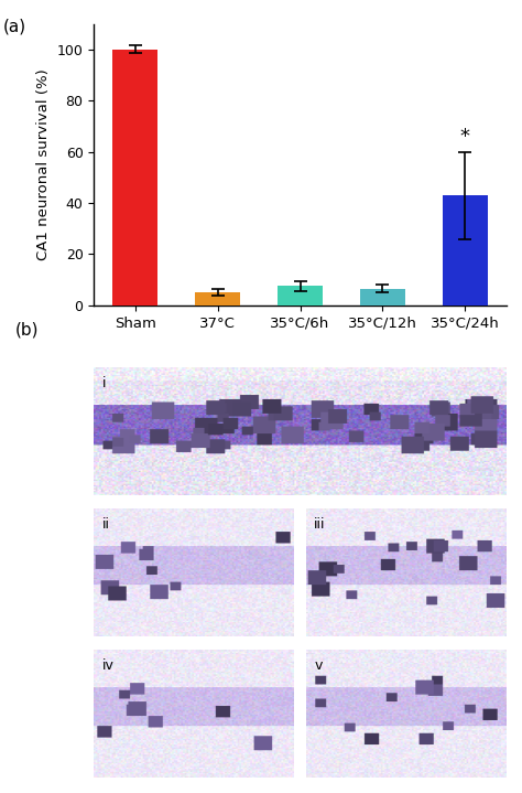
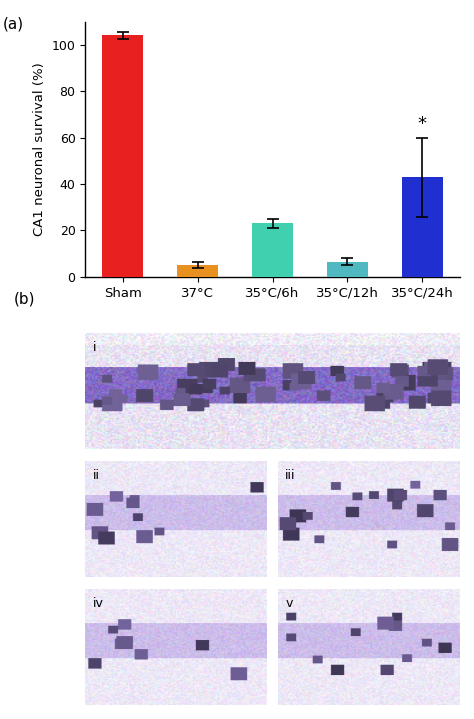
Sham: 100.0 -> 104.0
35°C/6h: 7.5 -> 23.0
